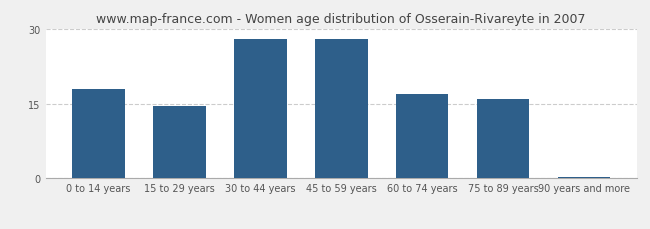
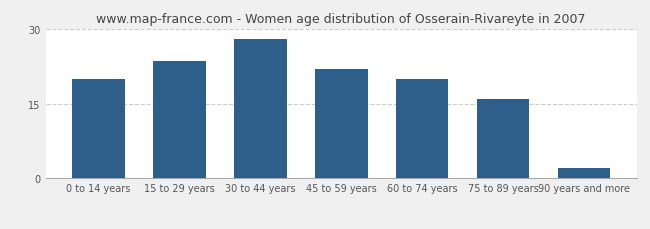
0 to 14 years: 18.0 -> 20.0
15 to 29 years: 14.5 -> 23.5
45 to 59 years: 28.0 -> 22.0
60 to 74 years: 17.0 -> 20.0
90 years and more: 0.3 -> 2.0
